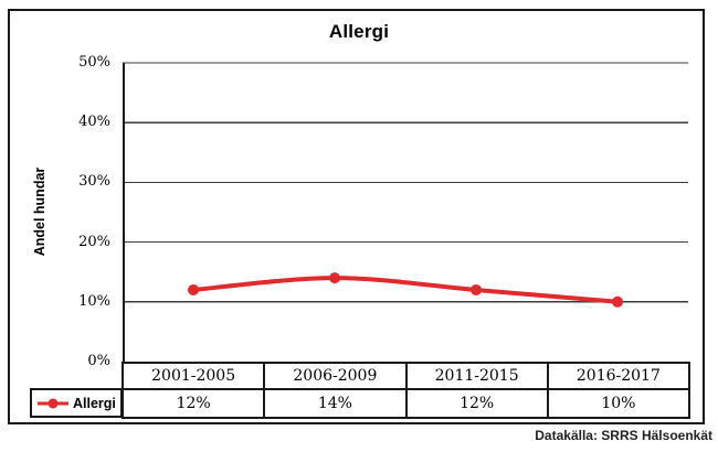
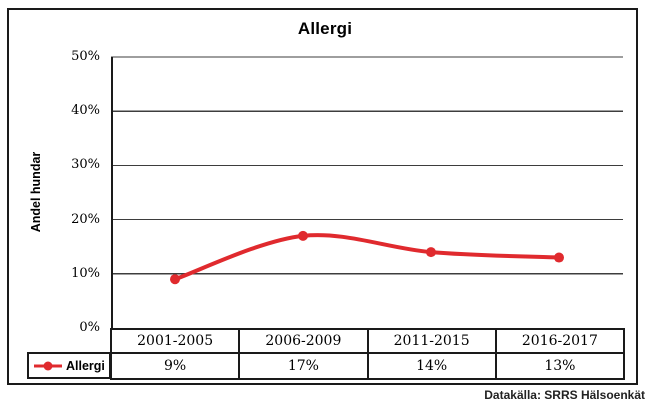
2001-2005: 12% -> 9%
2006-2009: 14% -> 17%
2011-2015: 12% -> 14%
2016-2017: 10% -> 13%
